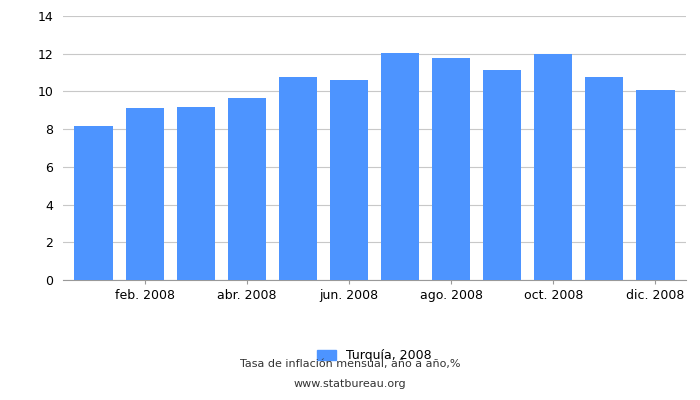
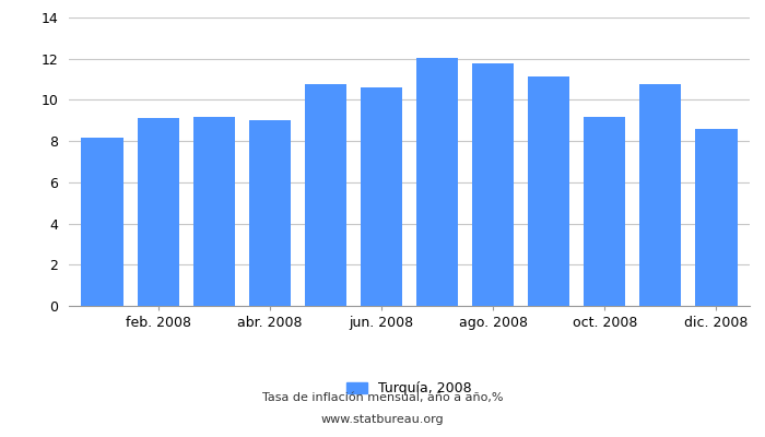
abr. 2008: 9.7 -> 9.0
oct. 2008: 12.0 -> 9.2
dic. 2008: 10.1 -> 8.6
